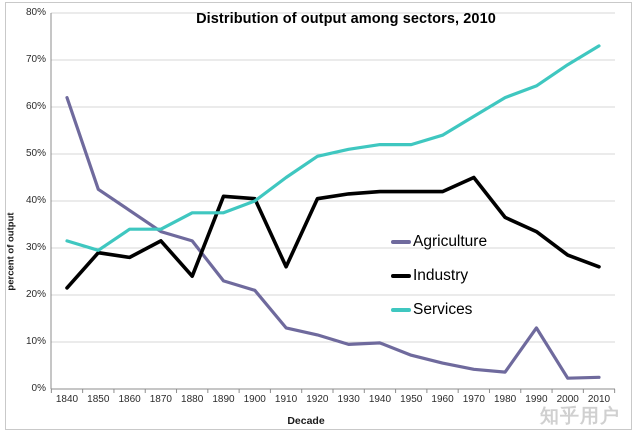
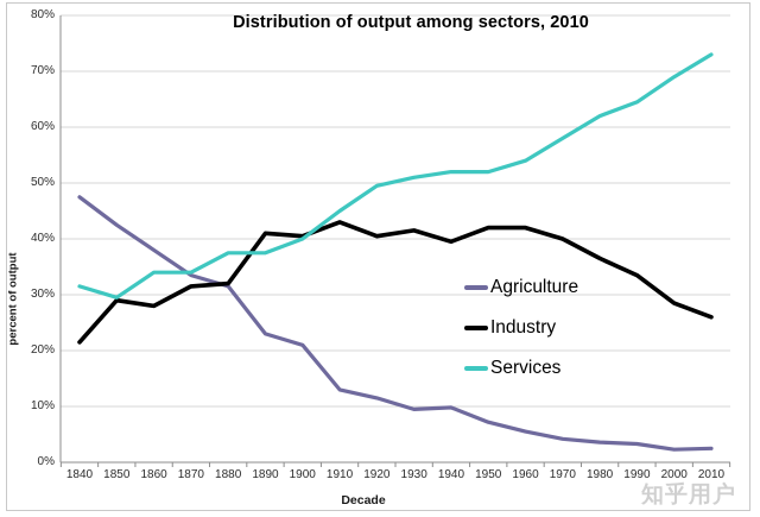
Agriculture/1840: 62% -> 48%
Industry/1880: 24% -> 32%
Industry/1910: 26% -> 43%
Industry/1940: 42% -> 40%
Industry/1970: 45% -> 40%
Agriculture/1990: 13% -> 3%
